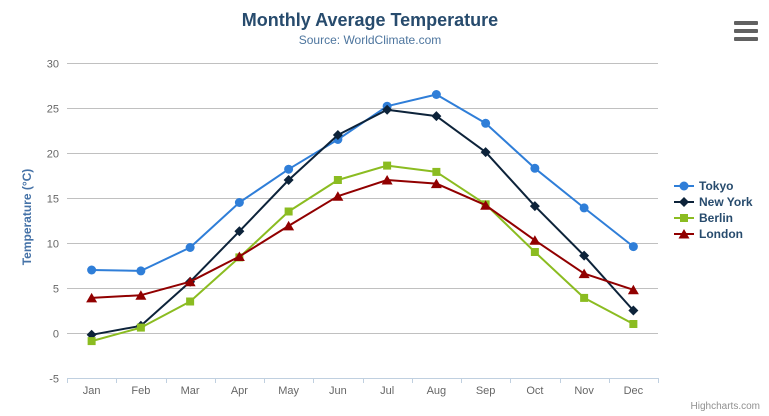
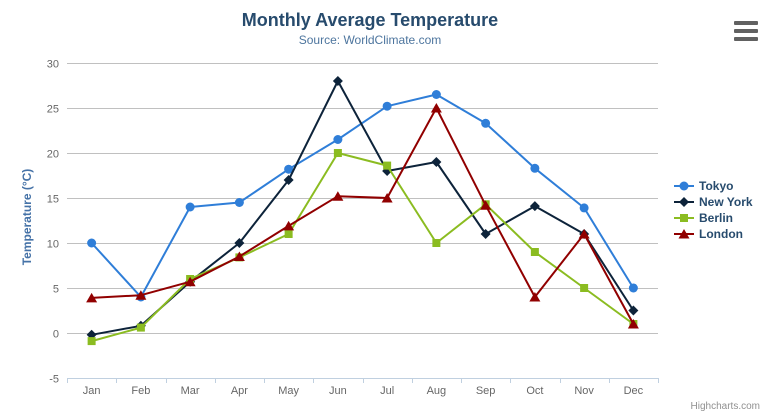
Tokyo/Jan: 7 -> 10
Tokyo/Feb: 7 -> 4
Tokyo/Mar: 10 -> 14
Berlin/Mar: 4 -> 6
New York/Apr: 11 -> 10
Berlin/May: 14 -> 11
New York/Jun: 22 -> 28
Berlin/Jun: 17 -> 20
New York/Jul: 25 -> 18
London/Jul: 17 -> 15
New York/Aug: 24 -> 19
Berlin/Aug: 18 -> 10
London/Aug: 17 -> 25
New York/Sep: 20 -> 11
London/Oct: 10 -> 4
New York/Nov: 9 -> 11
Berlin/Nov: 4 -> 5
London/Nov: 7 -> 11
Tokyo/Dec: 10 -> 5
London/Dec: 5 -> 1
